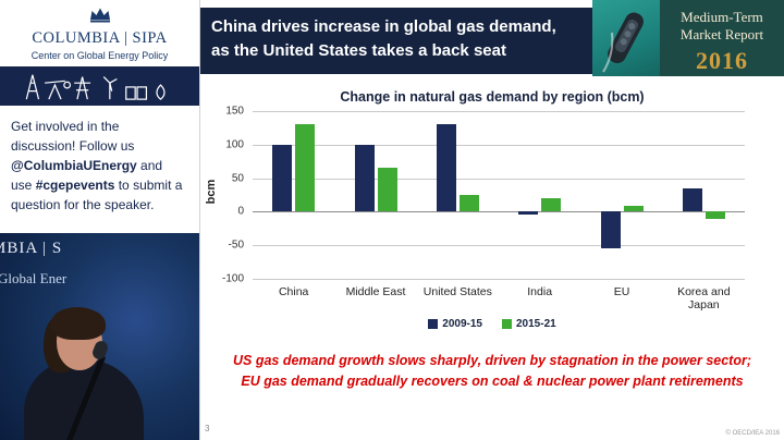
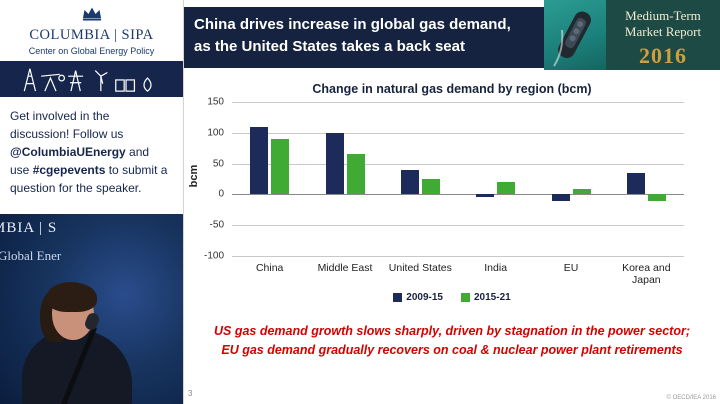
2009-15/China: 100 -> 110
2015-21/China: 130 -> 90
2009-15/United States: 130 -> 40
2009-15/EU: -60 -> -10
